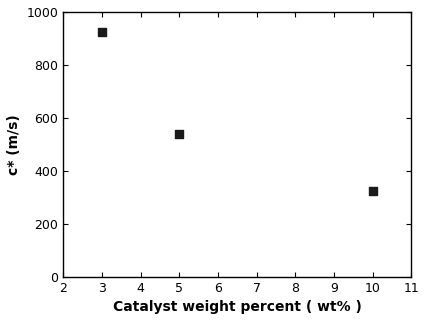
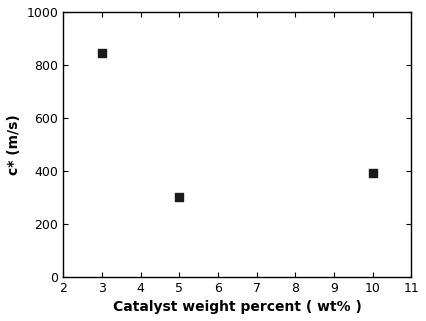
3: 925 -> 845
5: 540 -> 300
10: 325 -> 390
